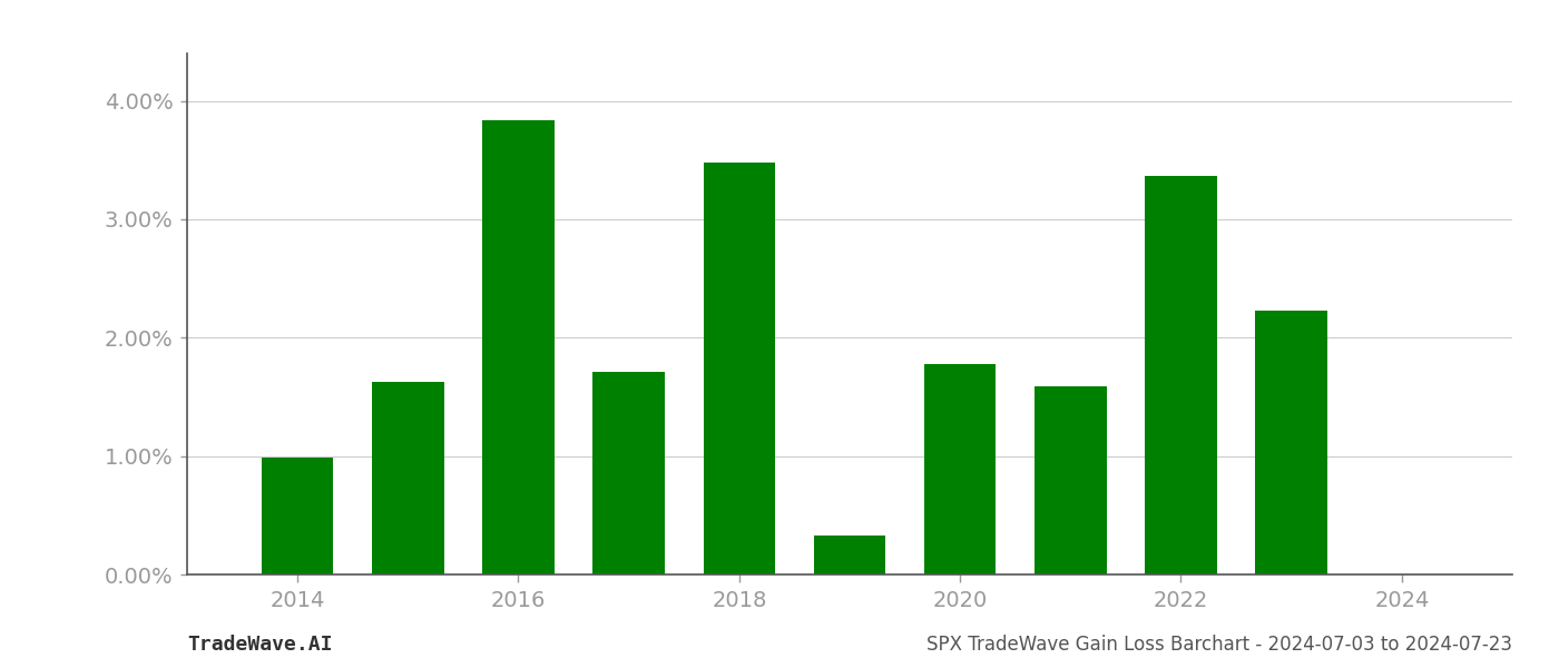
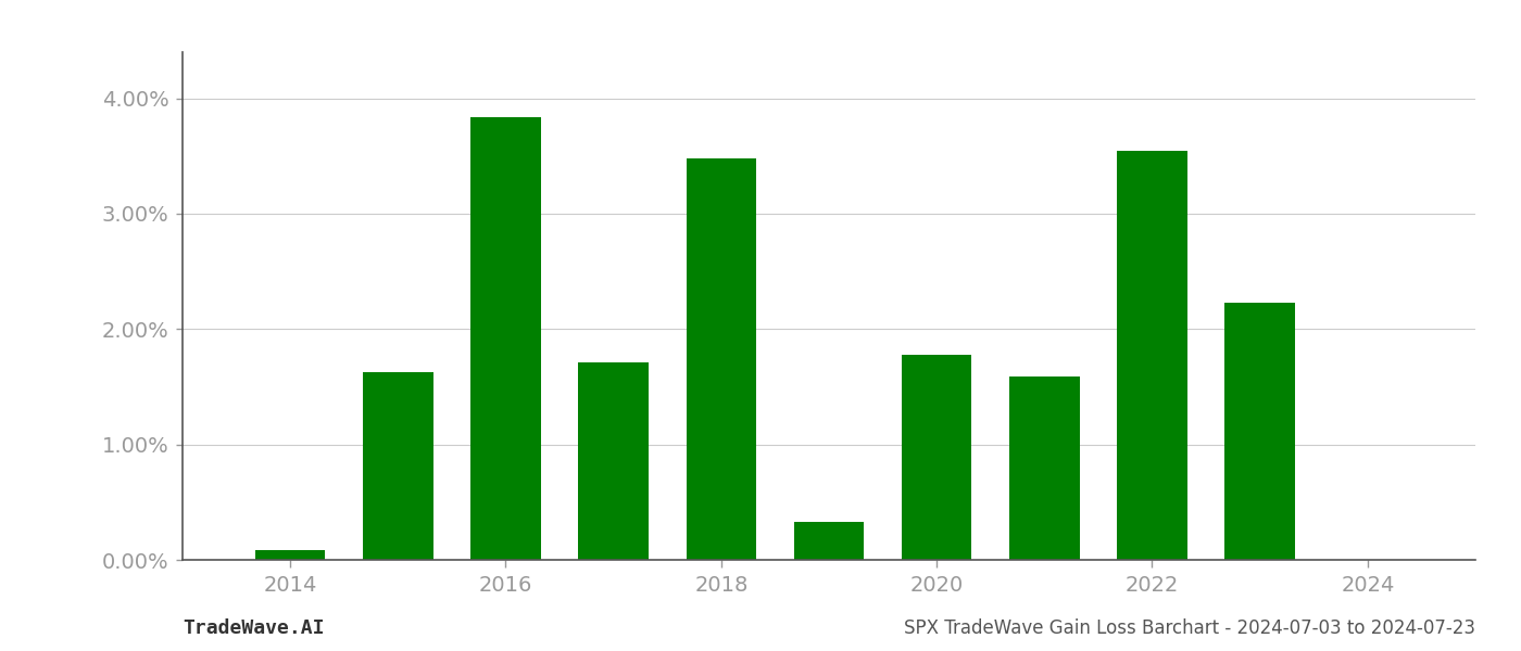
2014: 0.99% -> 0.08%
2022: 3.37% -> 3.54%
